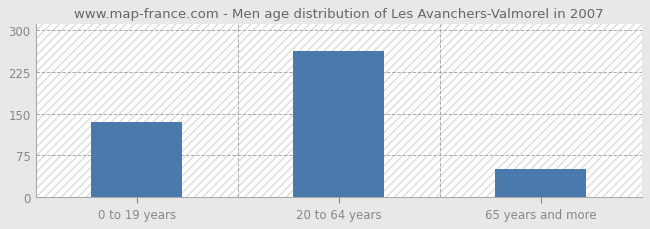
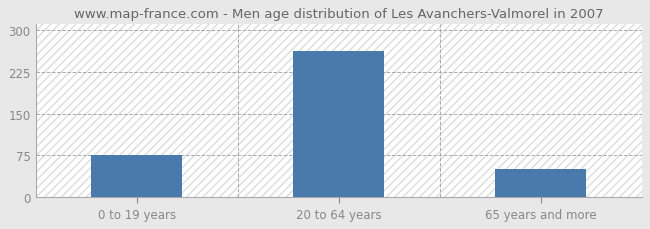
0 to 19 years: 134 -> 75
